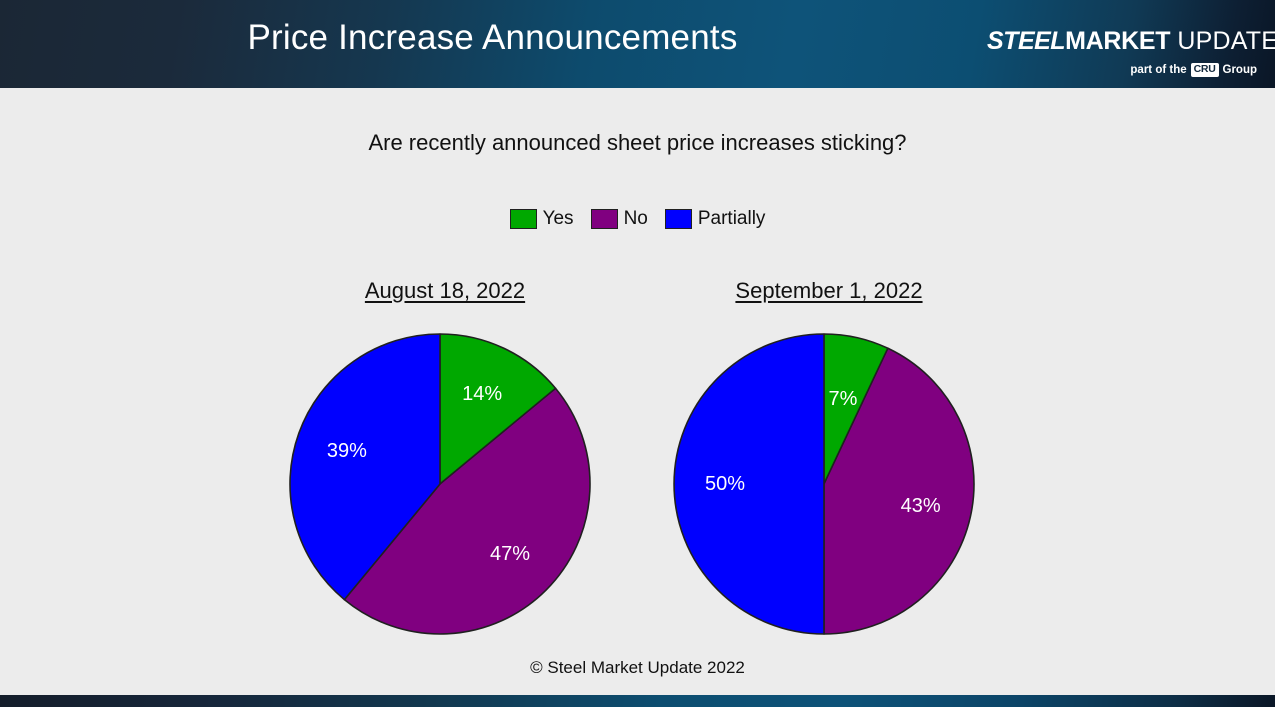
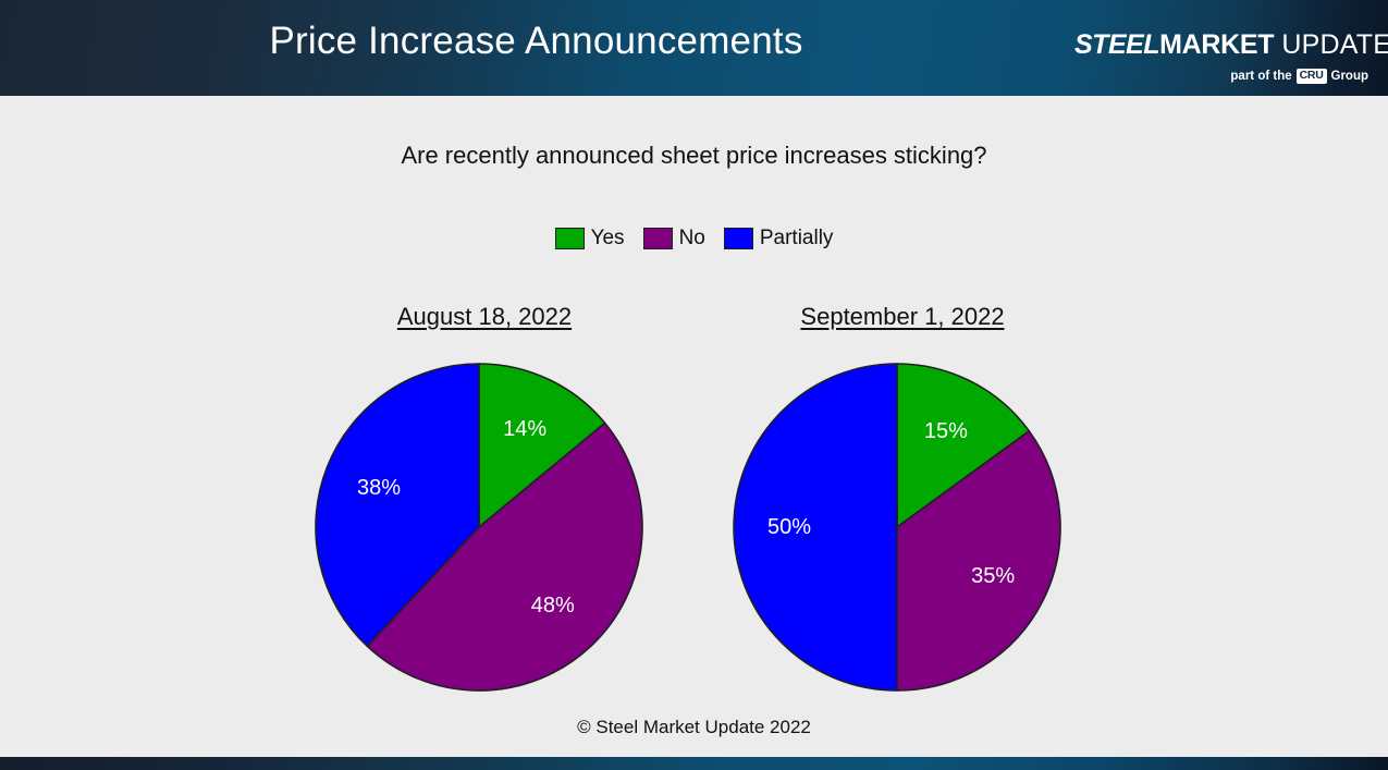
August 18, 2022/No: 47% -> 48%
August 18, 2022/Partially: 39% -> 38%
September 1, 2022/Yes: 7% -> 15%
September 1, 2022/No: 43% -> 35%
